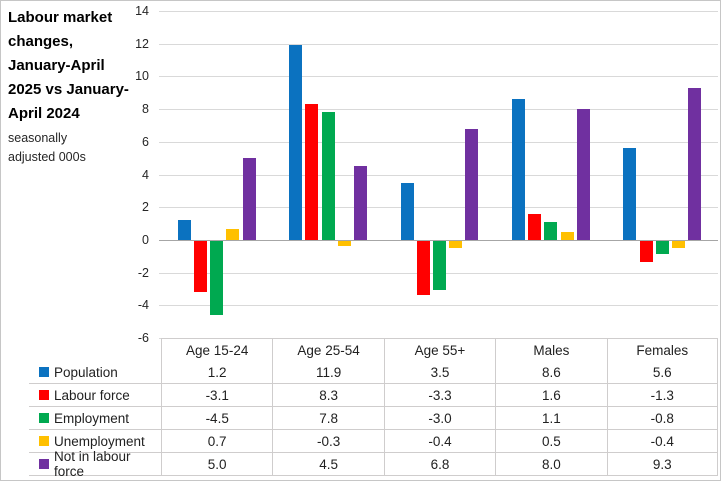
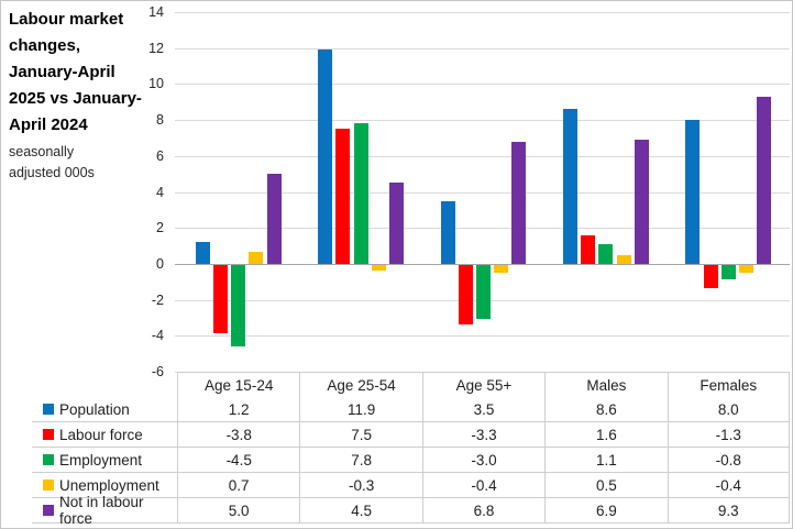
Labour force/Age 15-24: -3.1 -> -3.8
Labour force/Age 25-54: 8.3 -> 7.5
Not in labour force/Males: 8.0 -> 6.9
Population/Females: 5.6 -> 8.0
